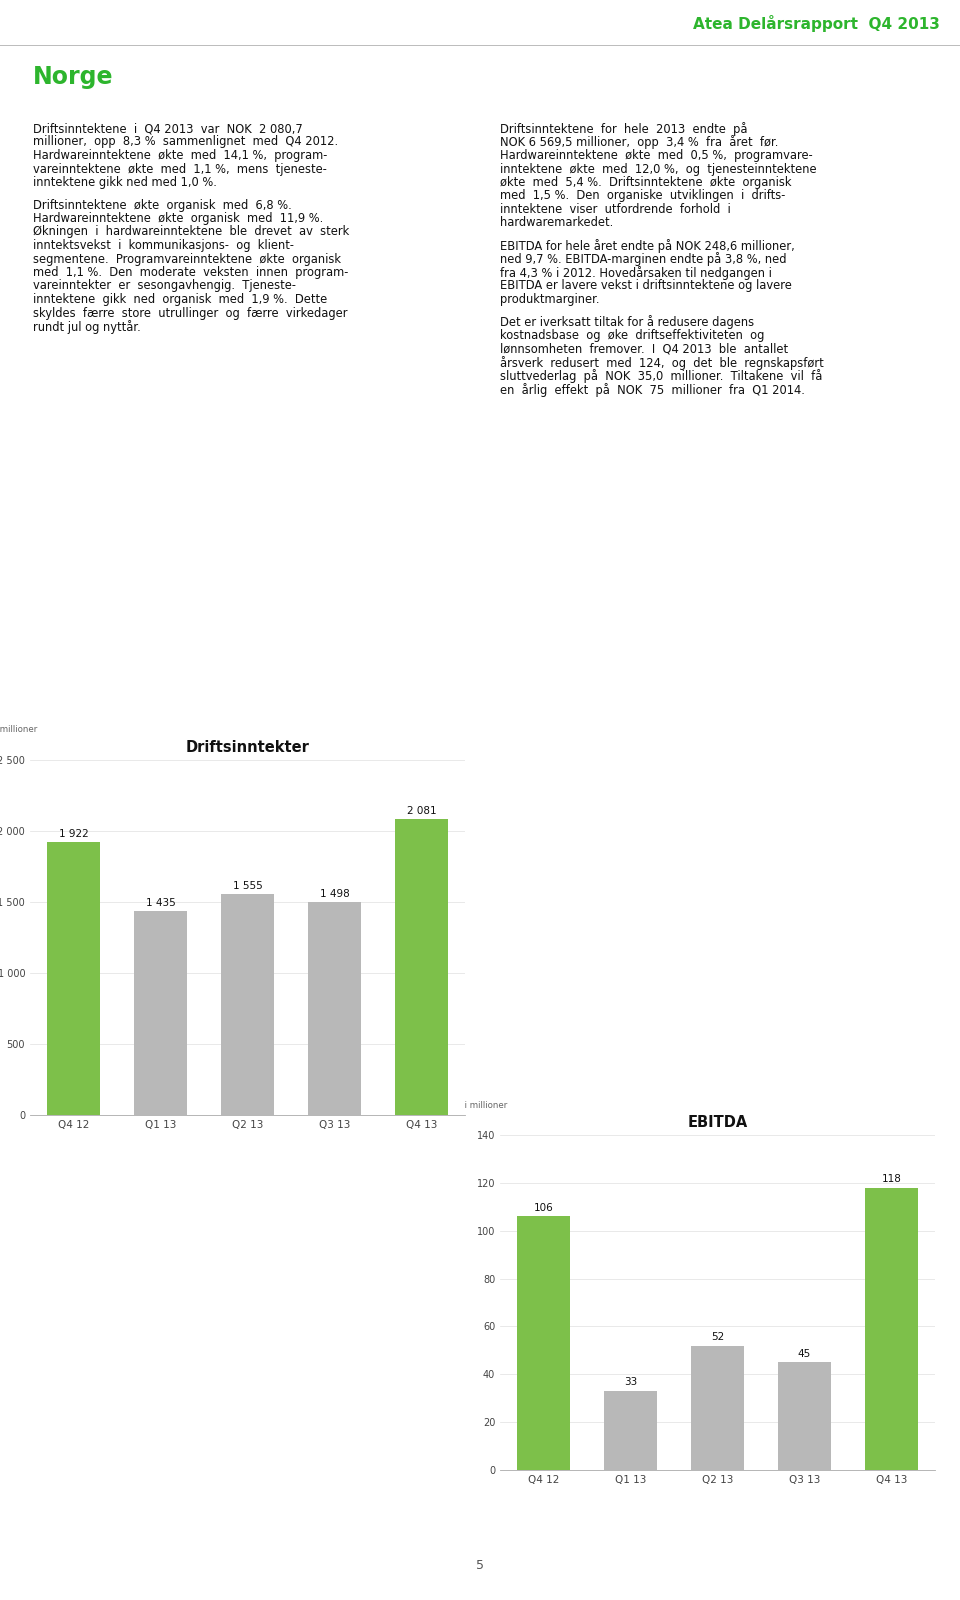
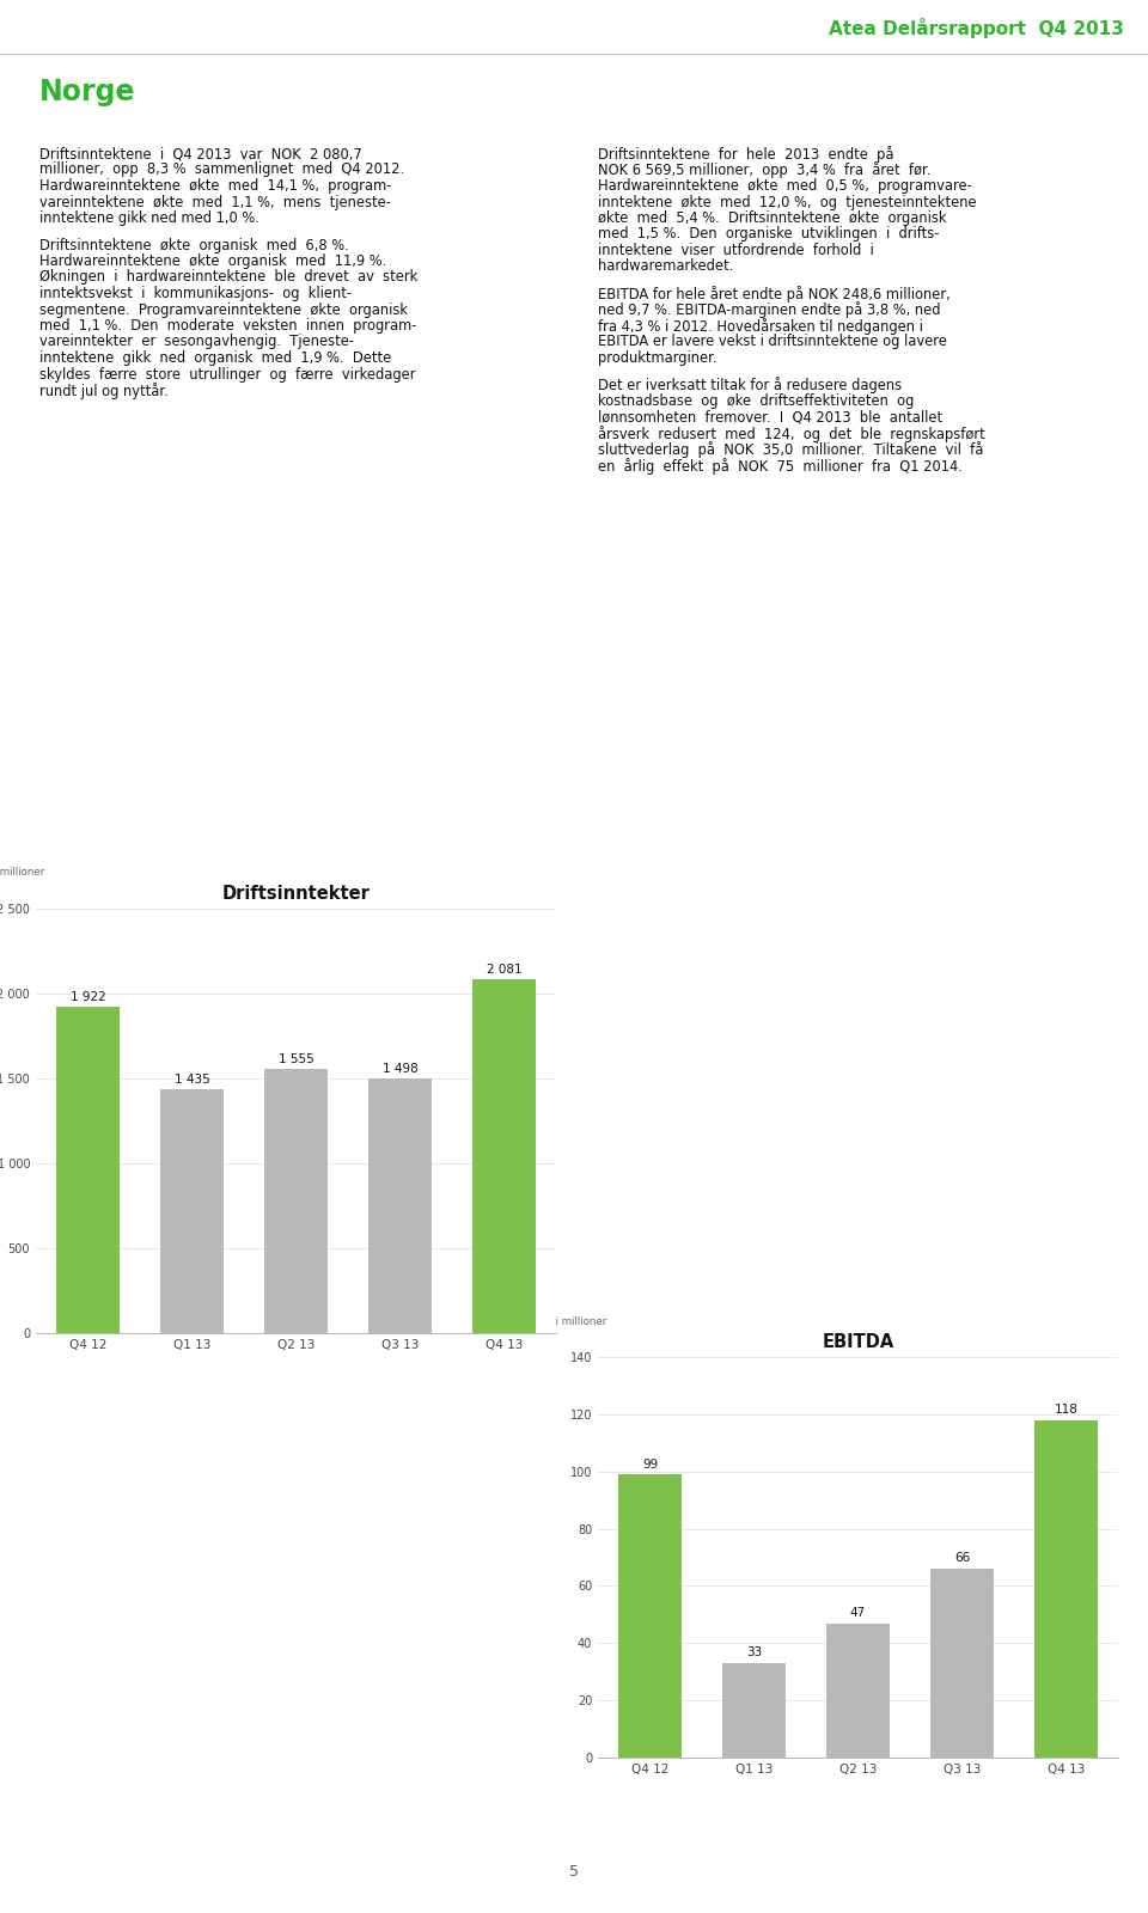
EBITDA/Q4 12: 106 -> 99
EBITDA/Q2 13: 52 -> 47
EBITDA/Q3 13: 45 -> 66
